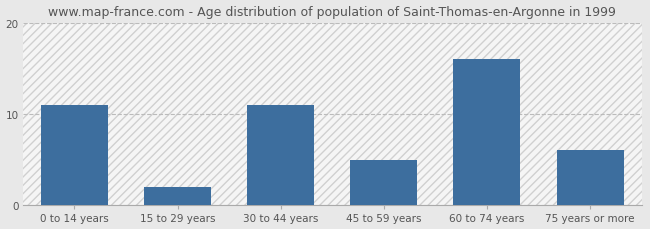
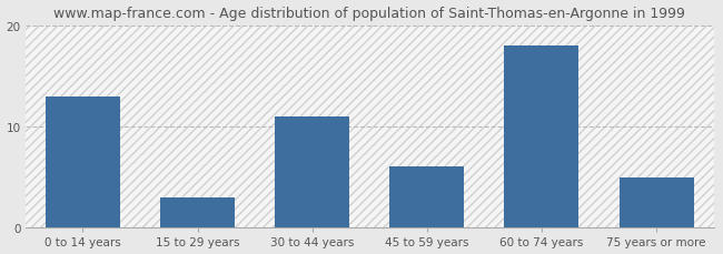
0 to 14 years: 11 -> 13
15 to 29 years: 2 -> 3
45 to 59 years: 5 -> 6
60 to 74 years: 16 -> 18
75 years or more: 6 -> 5
